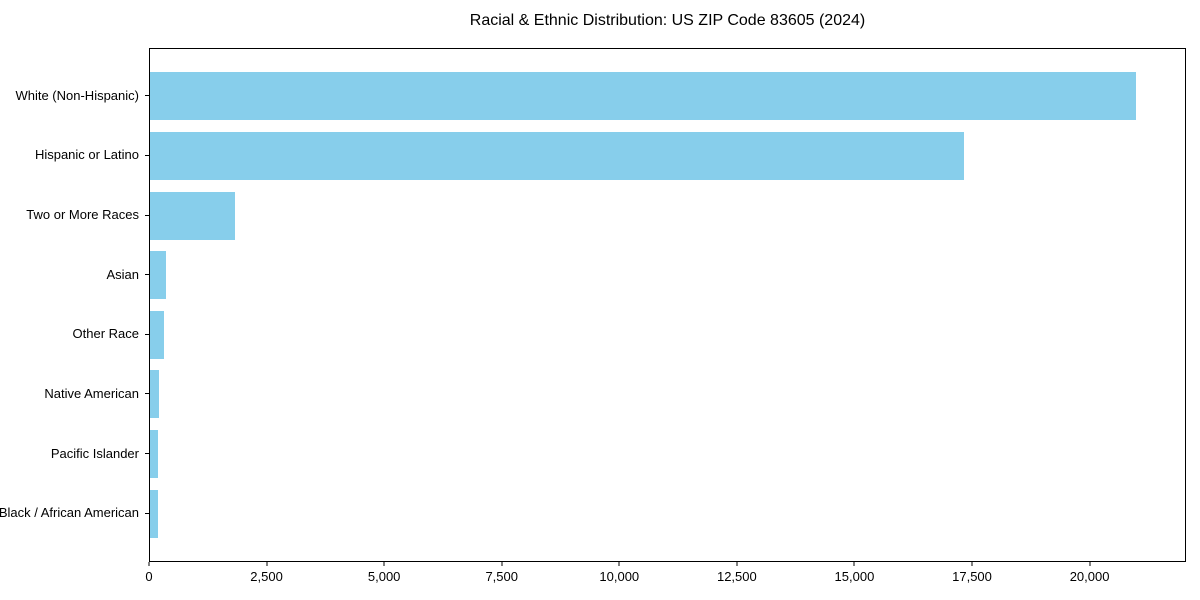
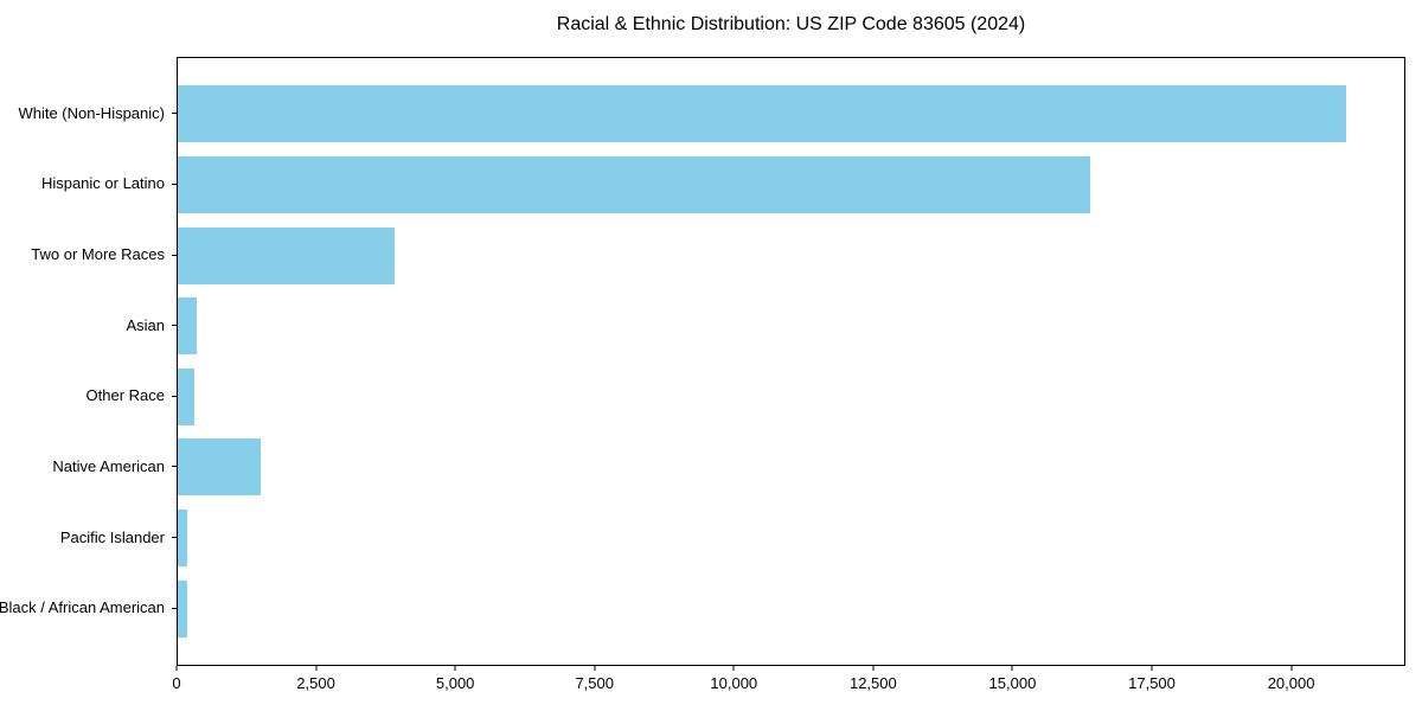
Hispanic or Latino: 17400 -> 16400
Two or More Races: 1800 -> 3900
Native American: 200 -> 1500
